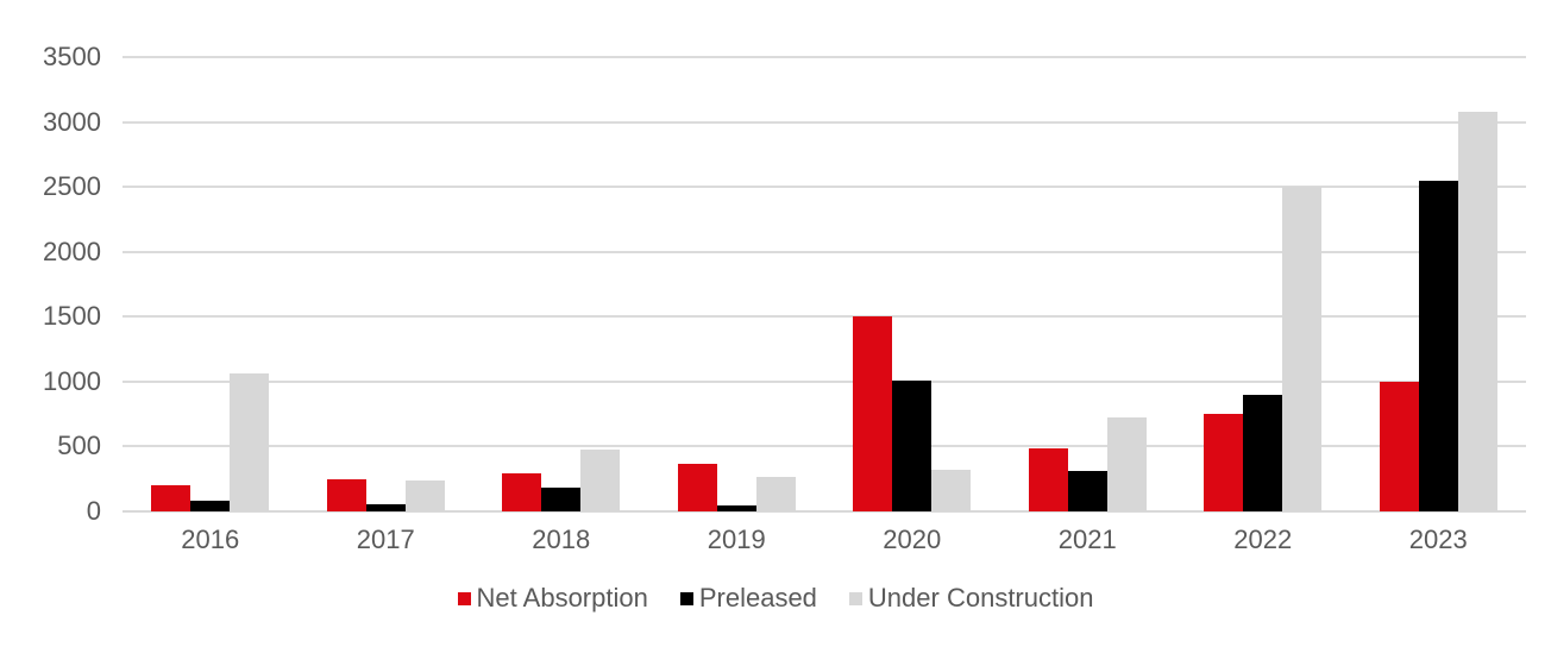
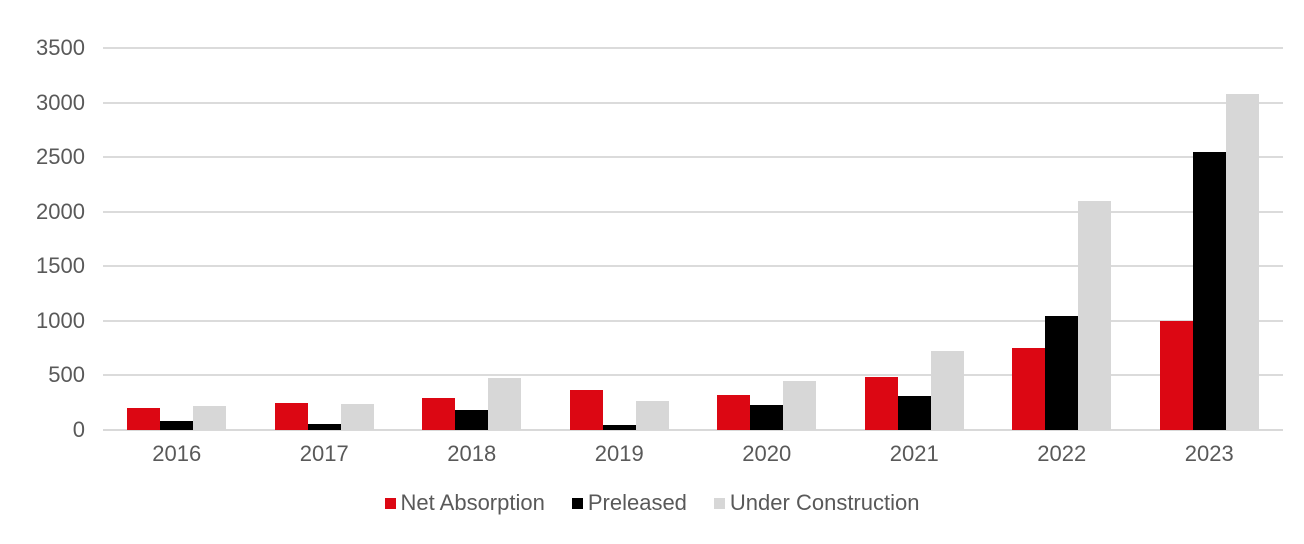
Under Construction/2016: 1060 -> 220
Net Absorption/2020: 1500 -> 320
Preleased/2020: 1010 -> 230
Under Construction/2020: 320 -> 450
Preleased/2022: 900 -> 1040
Under Construction/2022: 2500 -> 2100
